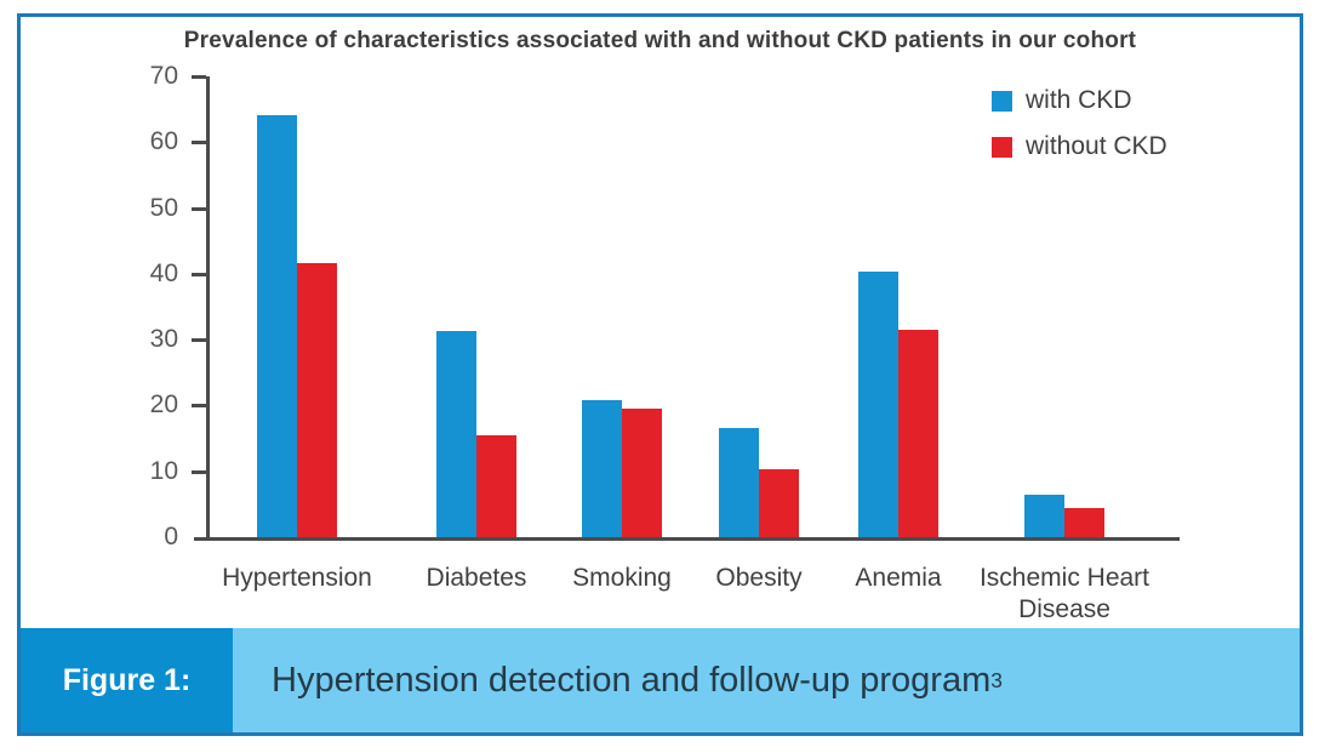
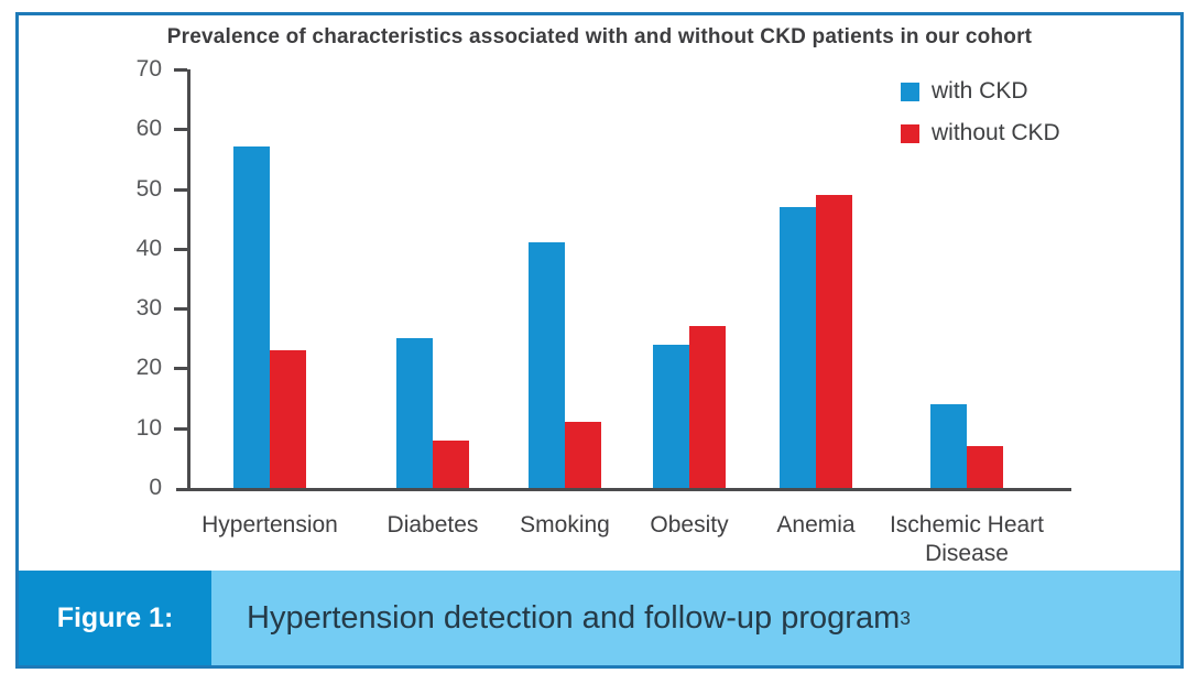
with CKD/Hypertension: 64 -> 57
without CKD/Hypertension: 42 -> 23
with CKD/Diabetes: 31 -> 25
without CKD/Diabetes: 16 -> 8
with CKD/Smoking: 21 -> 41
without CKD/Smoking: 20 -> 11
with CKD/Obesity: 16 -> 24
without CKD/Obesity: 10 -> 27
with CKD/Anemia: 40 -> 47
without CKD/Anemia: 32 -> 49
with CKD/Ischemic Heart Disease: 6 -> 14
without CKD/Ischemic Heart Disease: 4 -> 7
